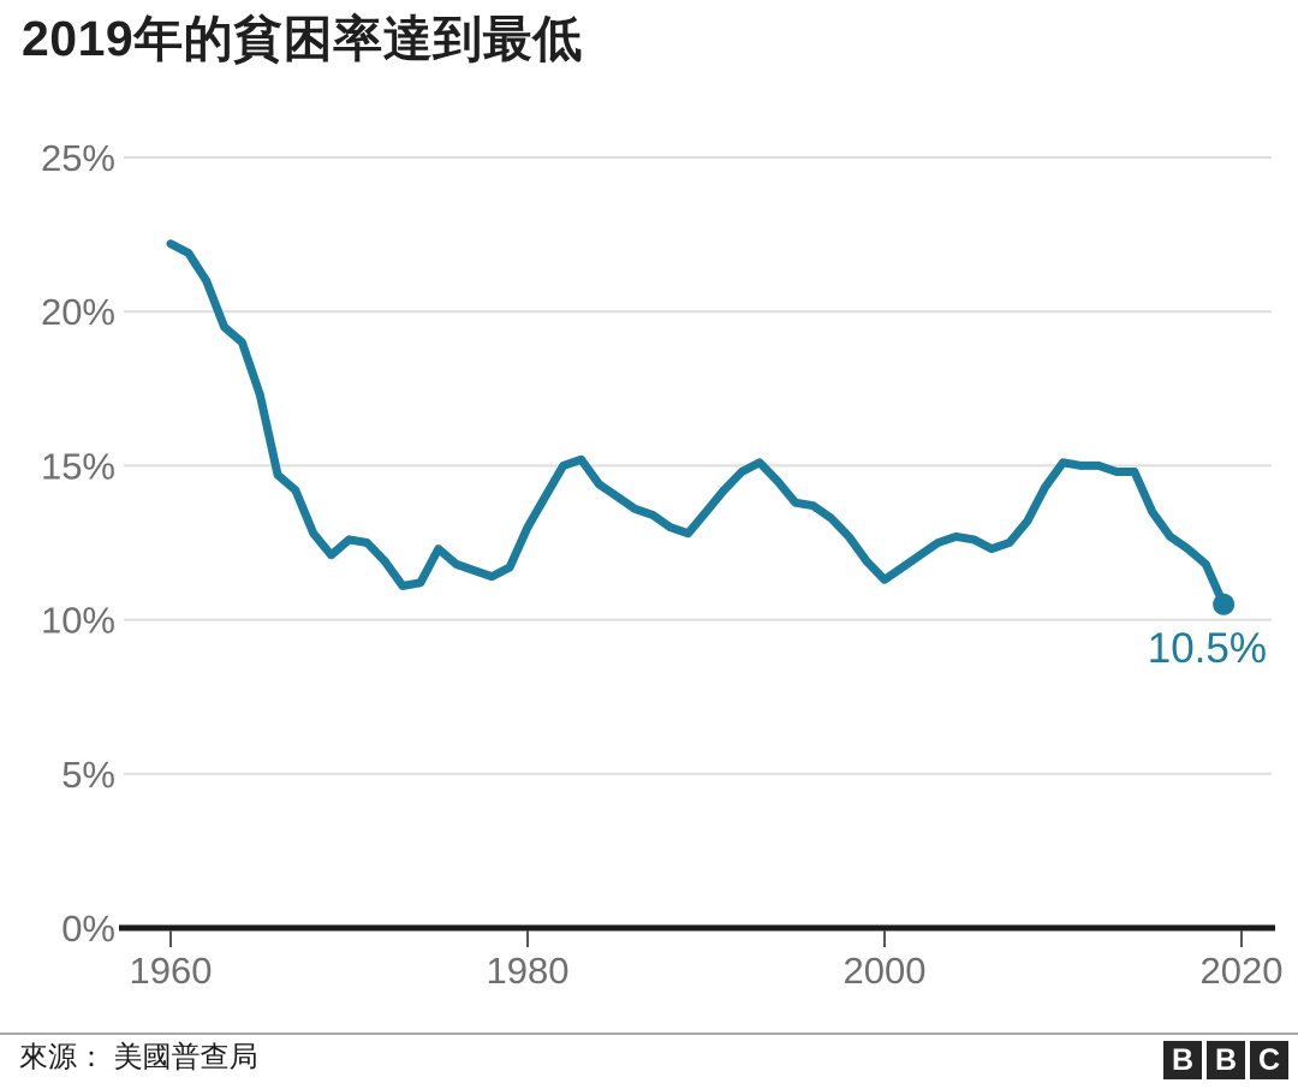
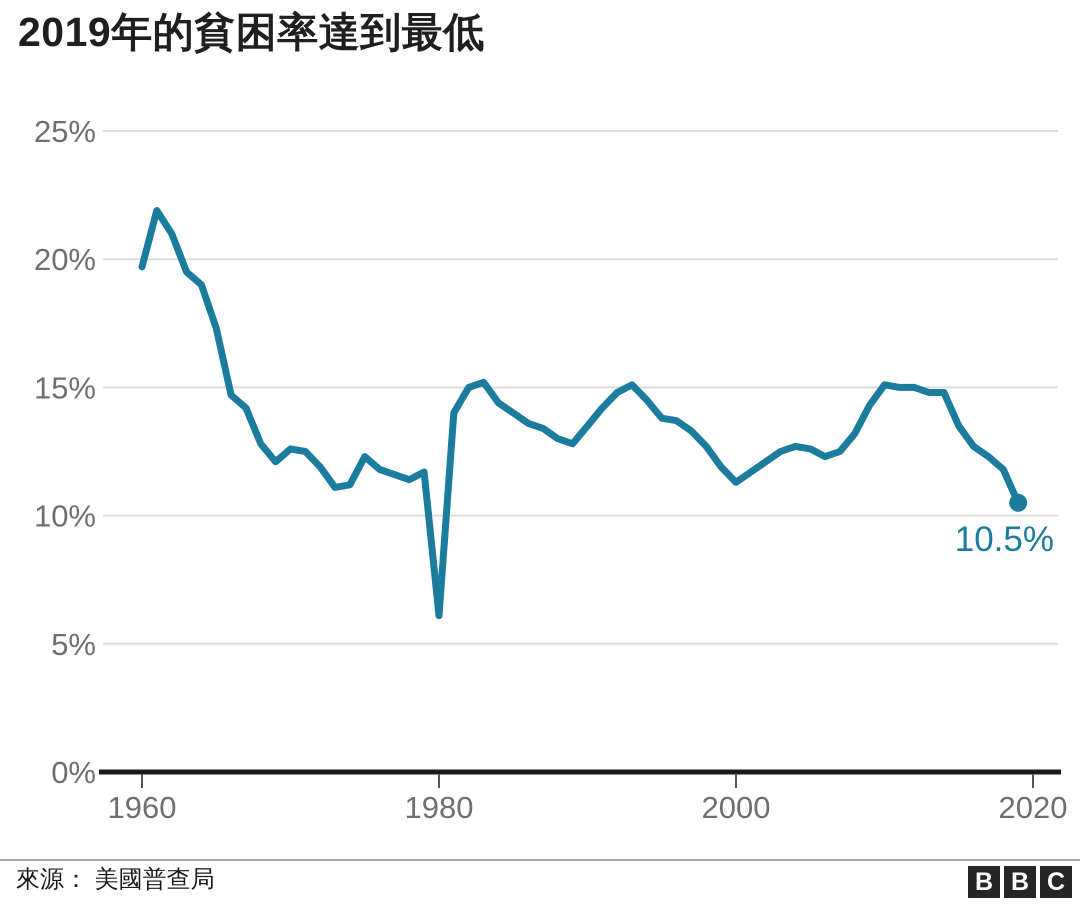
1960: 22.2% -> 19.7%
1980: 13.0% -> 6.1%
